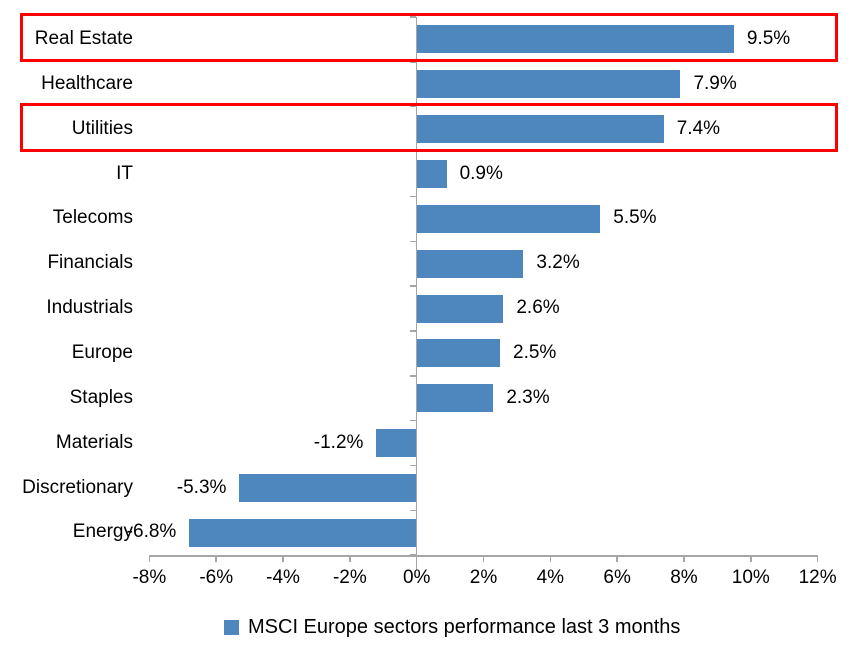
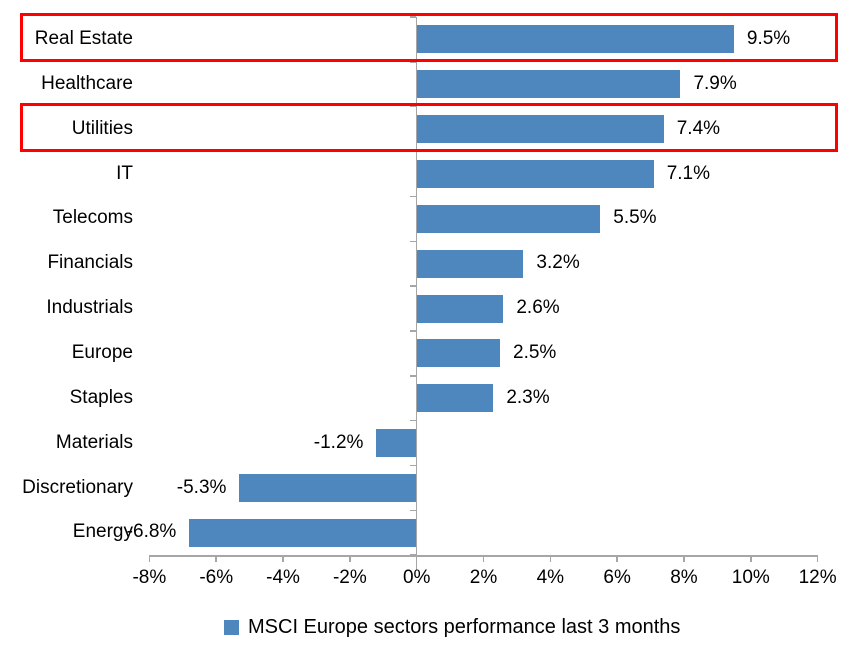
IT: 0.9% -> 7.1%
